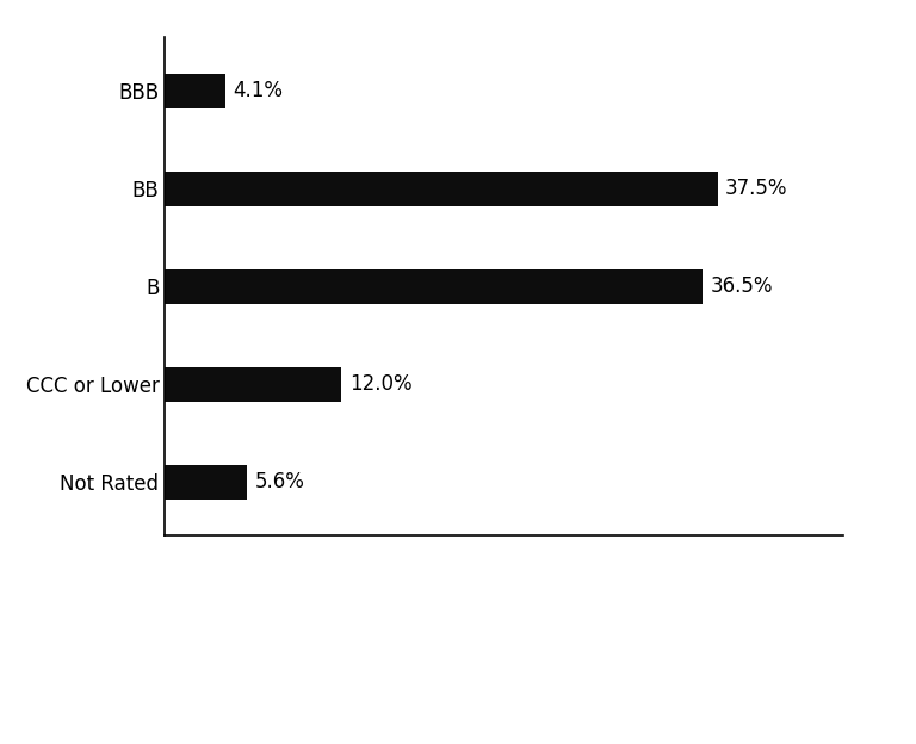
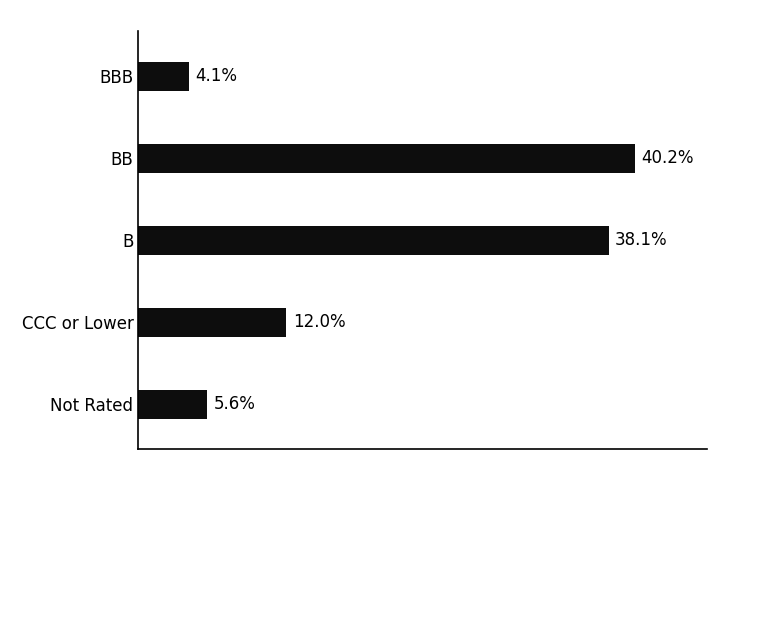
BB: 37.5% -> 40.2%
B: 36.5% -> 38.1%
